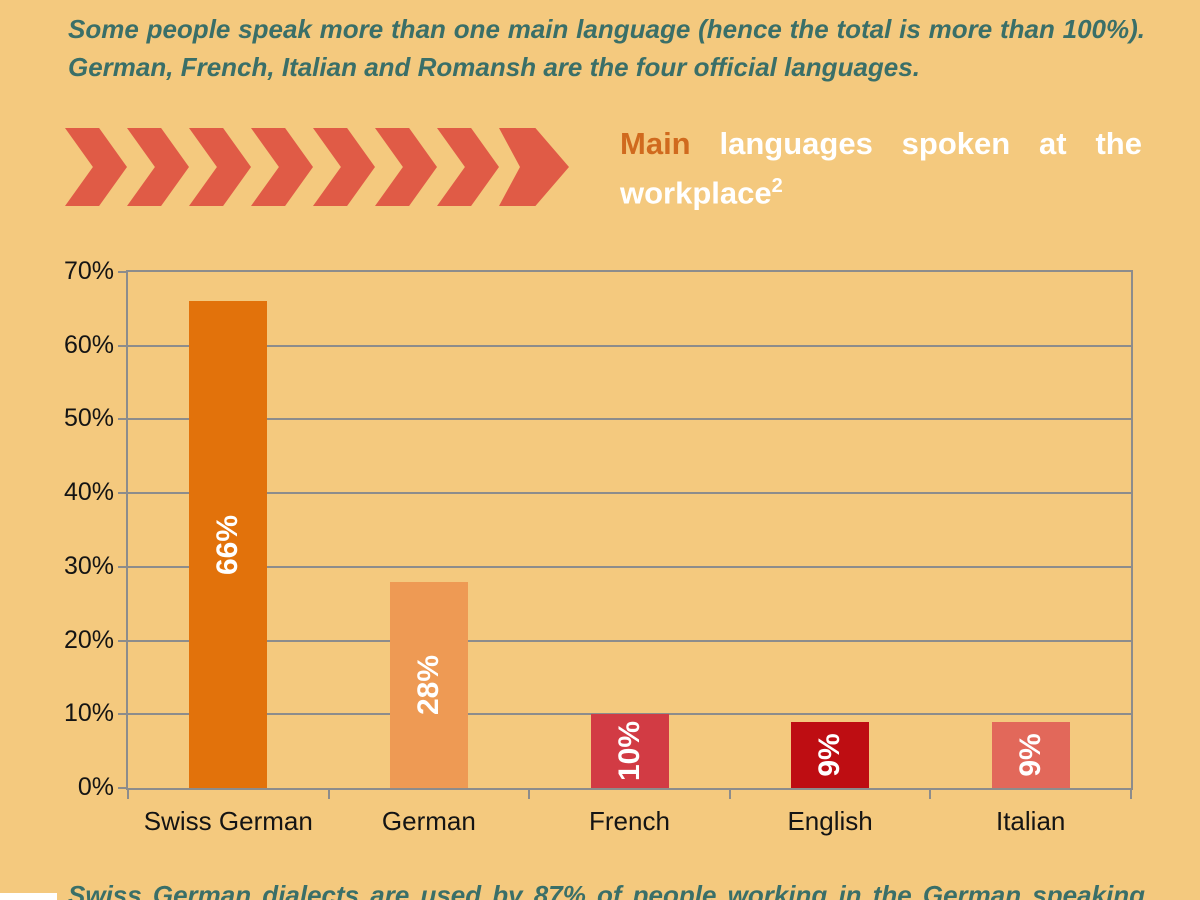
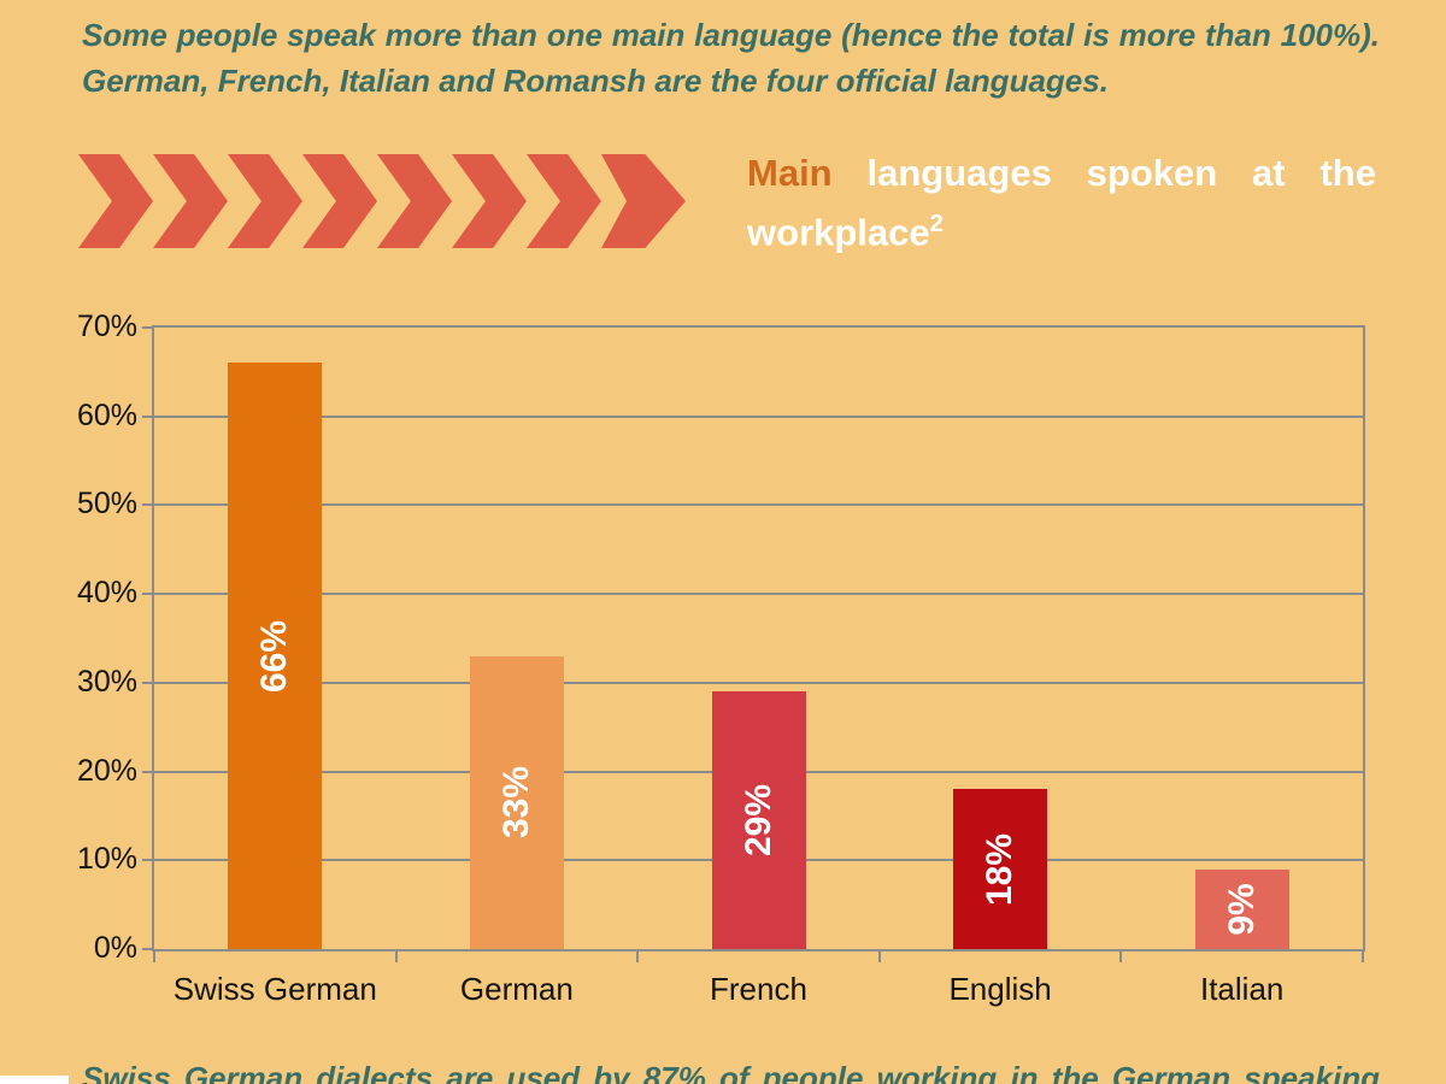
German: 28% -> 33%
French: 10% -> 29%
English: 9% -> 18%
